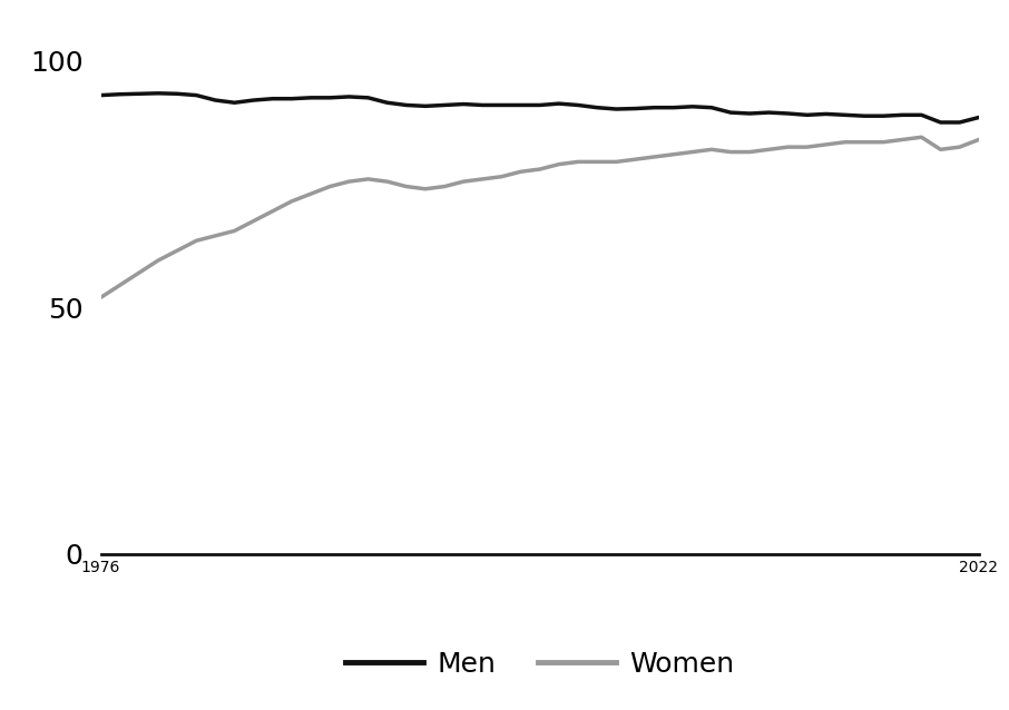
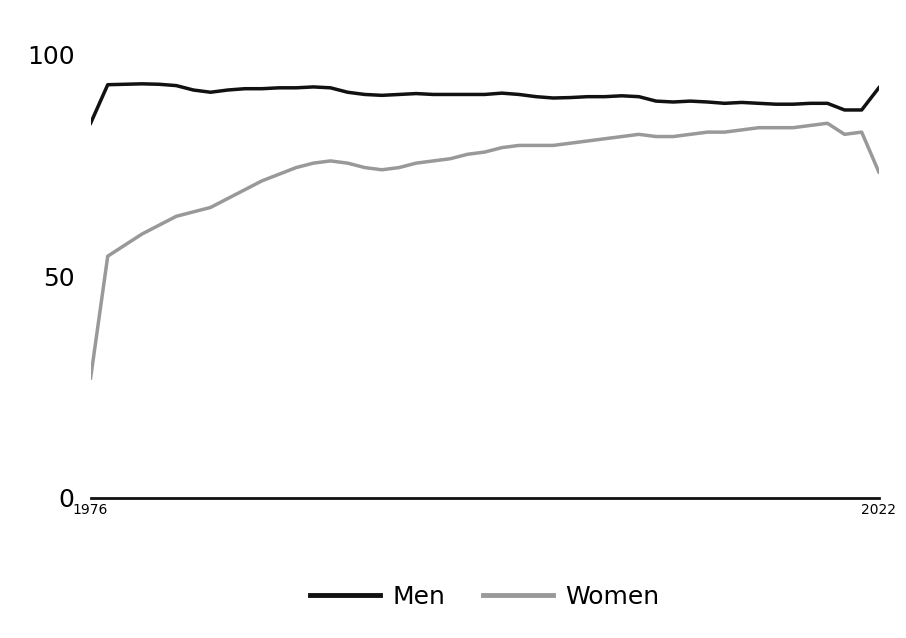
Men/1976: 93.0 -> 84.5
Women/1976: 52.0 -> 27.0
Men/2022: 88.5 -> 92.5
Women/2022: 84.0 -> 73.5
